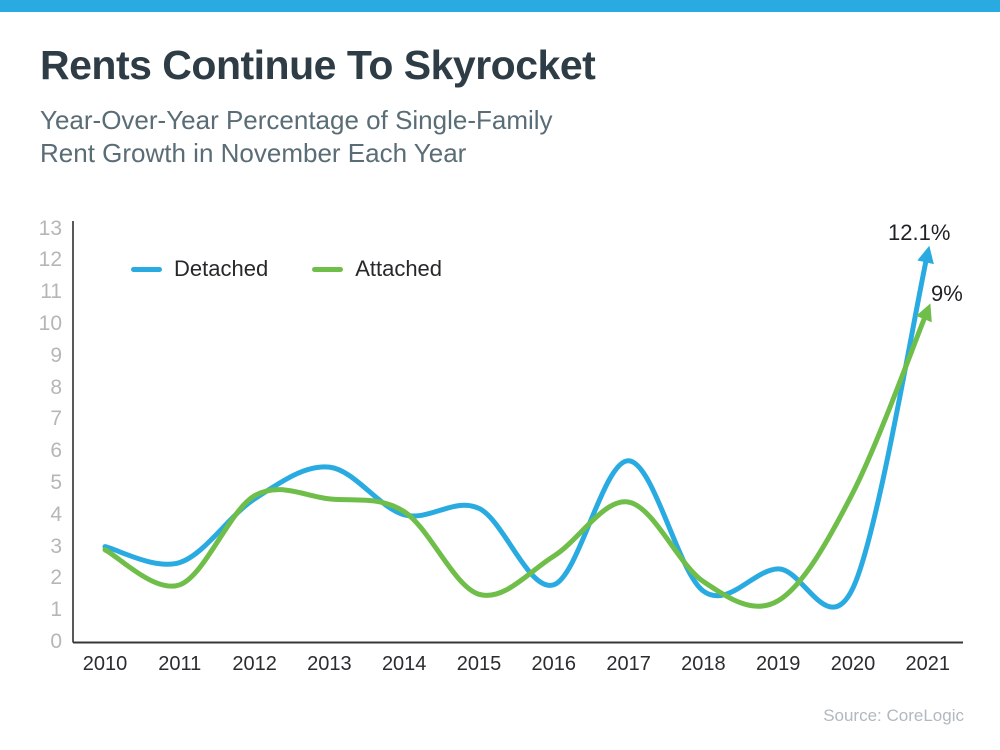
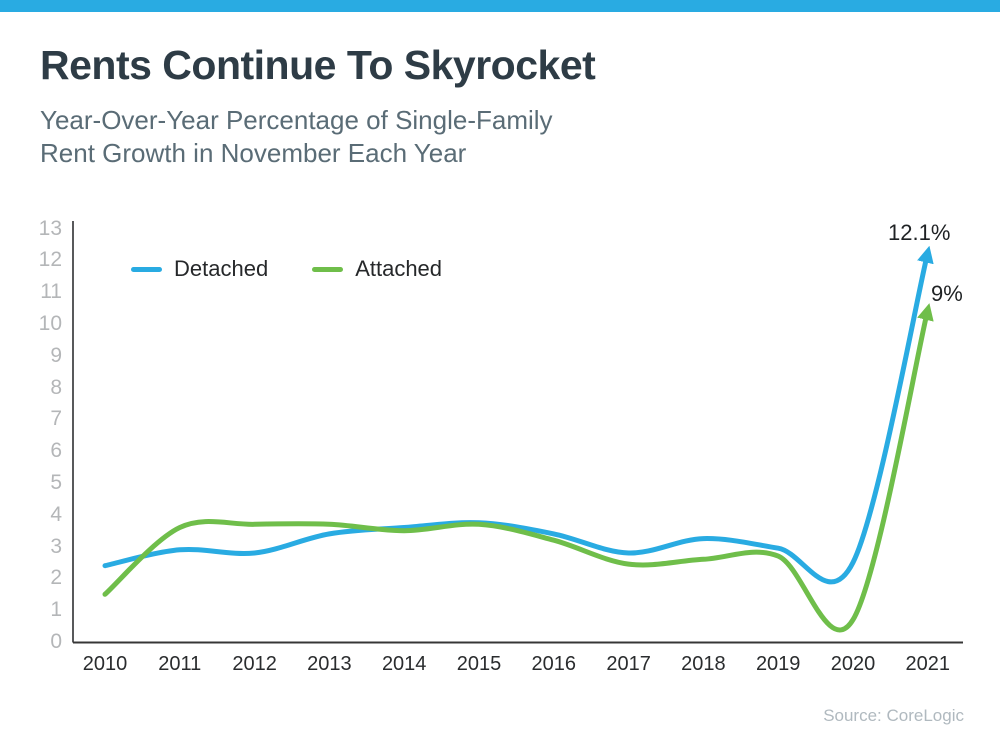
Detached/2010: 3.0 -> 2.4
Attached/2010: 2.9 -> 1.5
Detached/2011: 2.5 -> 2.9
Attached/2011: 1.8 -> 3.6
Detached/2012: 4.5 -> 2.8
Attached/2012: 4.6 -> 3.7
Detached/2013: 5.5 -> 3.4
Attached/2013: 4.5 -> 3.7
Detached/2014: 4.0 -> 3.6
Attached/2014: 4.1 -> 3.5
Detached/2015: 4.2 -> 3.8
Attached/2015: 1.5 -> 3.7
Detached/2016: 1.8 -> 3.4
Attached/2016: 2.7 -> 3.2
Detached/2017: 5.7 -> 2.8
Attached/2017: 4.4 -> 2.5
Detached/2018: 1.6 -> 3.2
Attached/2018: 1.9 -> 2.6
Detached/2019: 2.3 -> 3.0
Attached/2019: 1.3 -> 2.7
Detached/2020: 1.7 -> 2.5
Attached/2020: 4.7 -> 0.7
